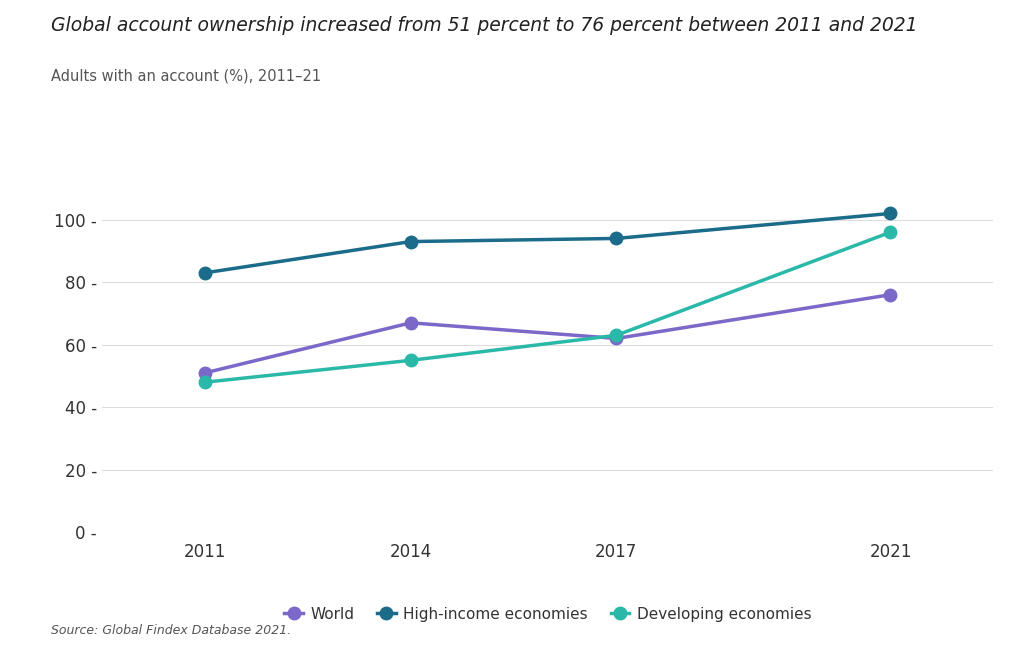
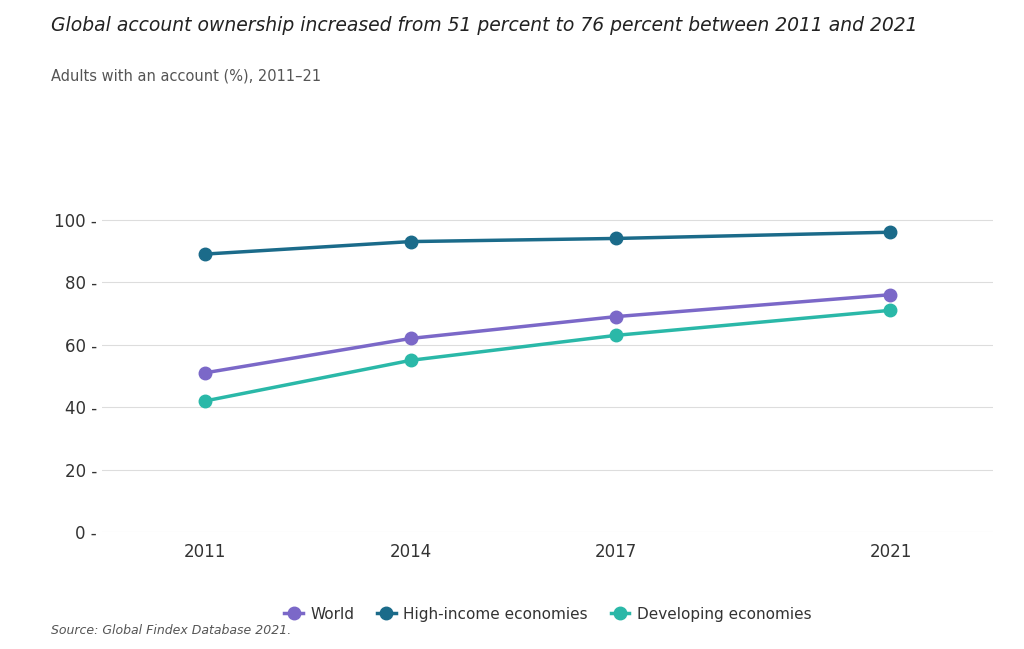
High-income economies/2011: 83 - -> 89 -
Developing economies/2011: 48 - -> 42 -
World/2014: 67 - -> 62 -
World/2017: 62 - -> 69 -
High-income economies/2021: 102 - -> 96 -
Developing economies/2021: 96 - -> 71 -
